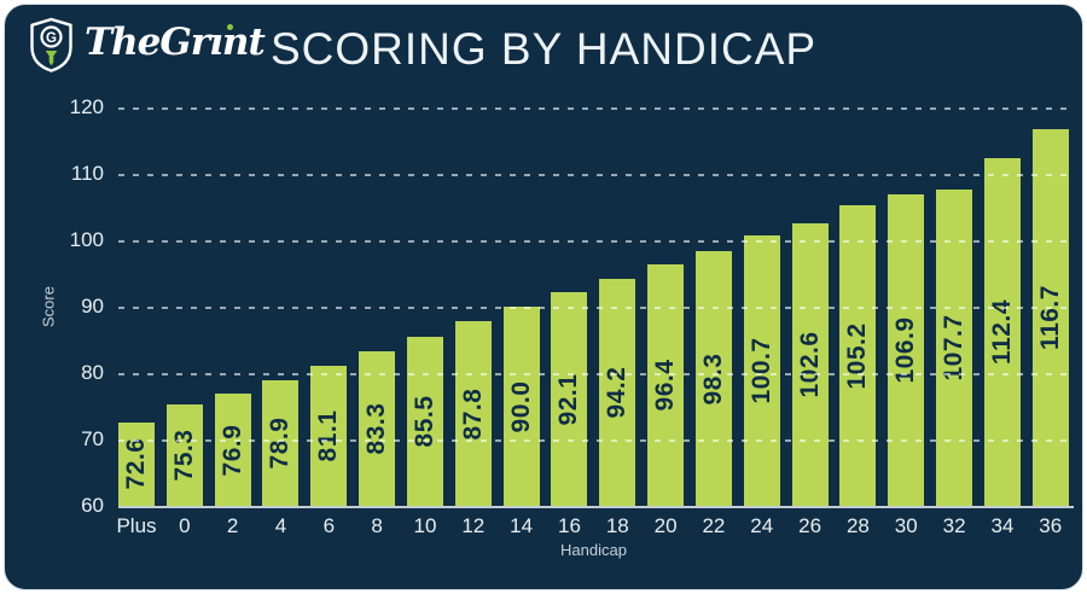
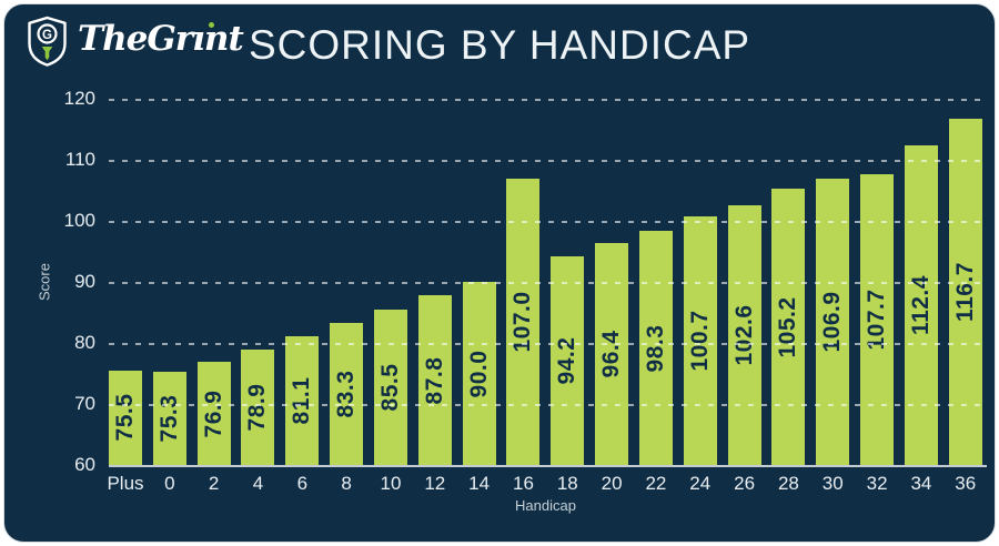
Plus: 72.6 -> 75.5
16: 92.1 -> 107.0
